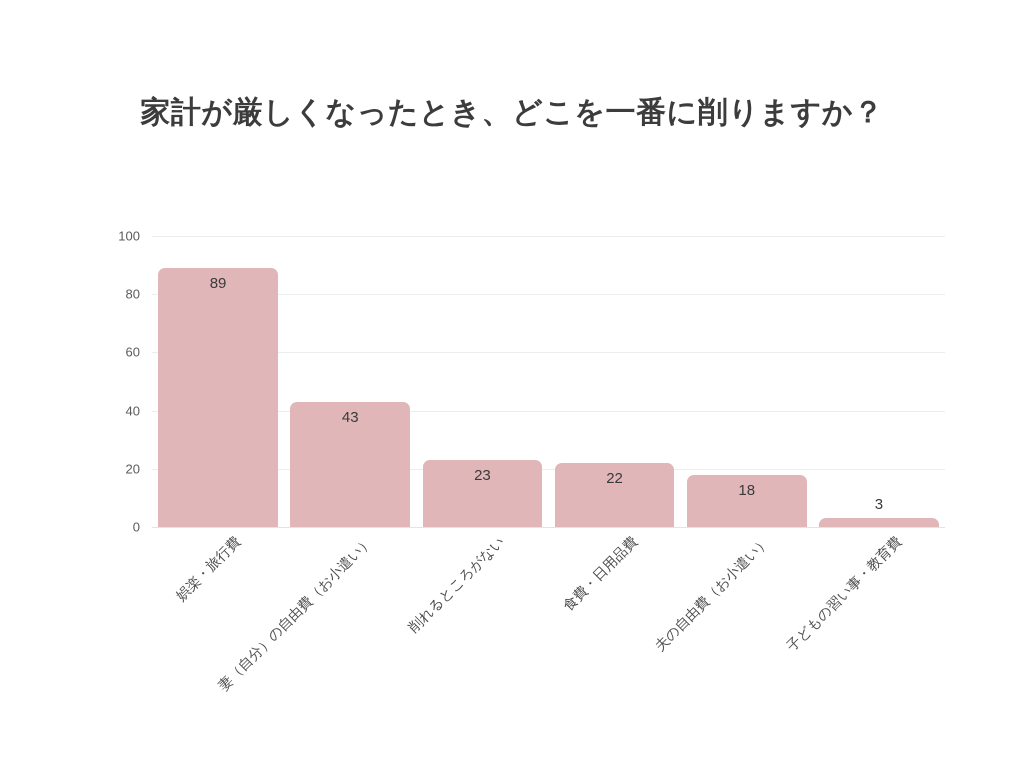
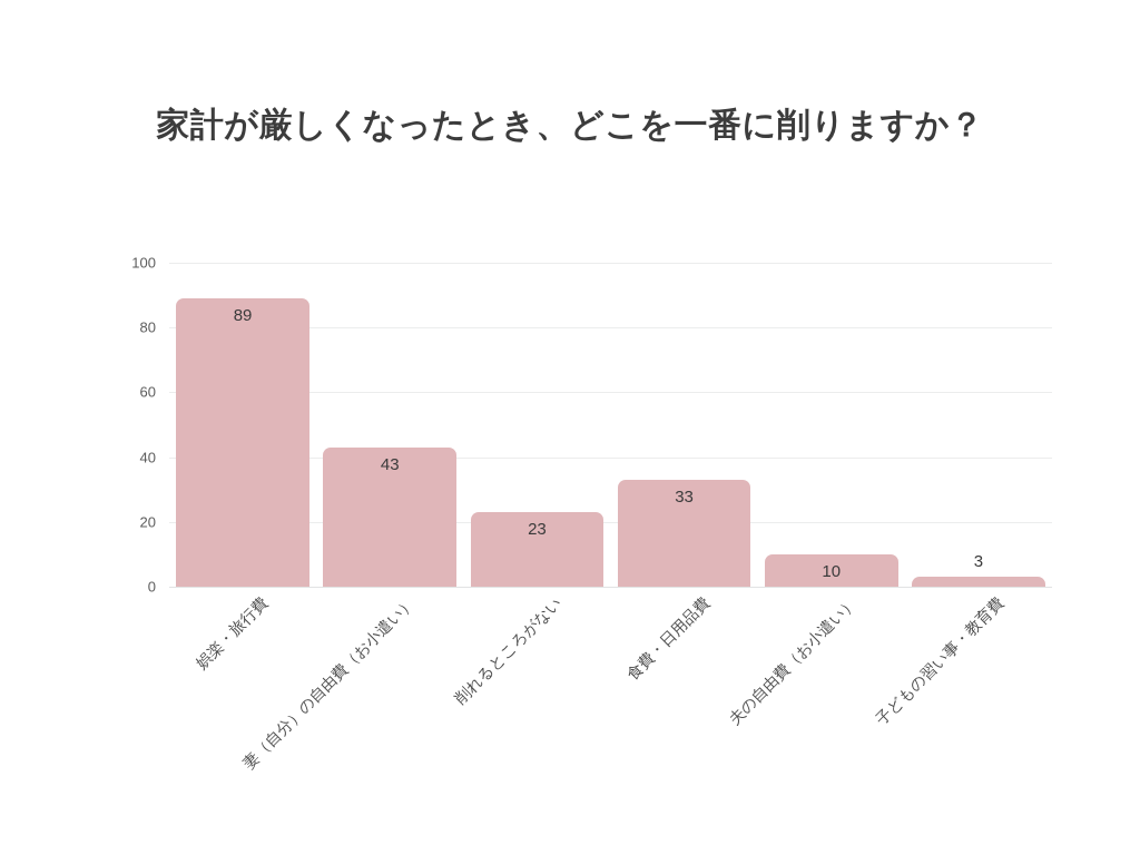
食費・日用品費: 22 -> 33
夫の自由費（お小遣い）: 18 -> 10
